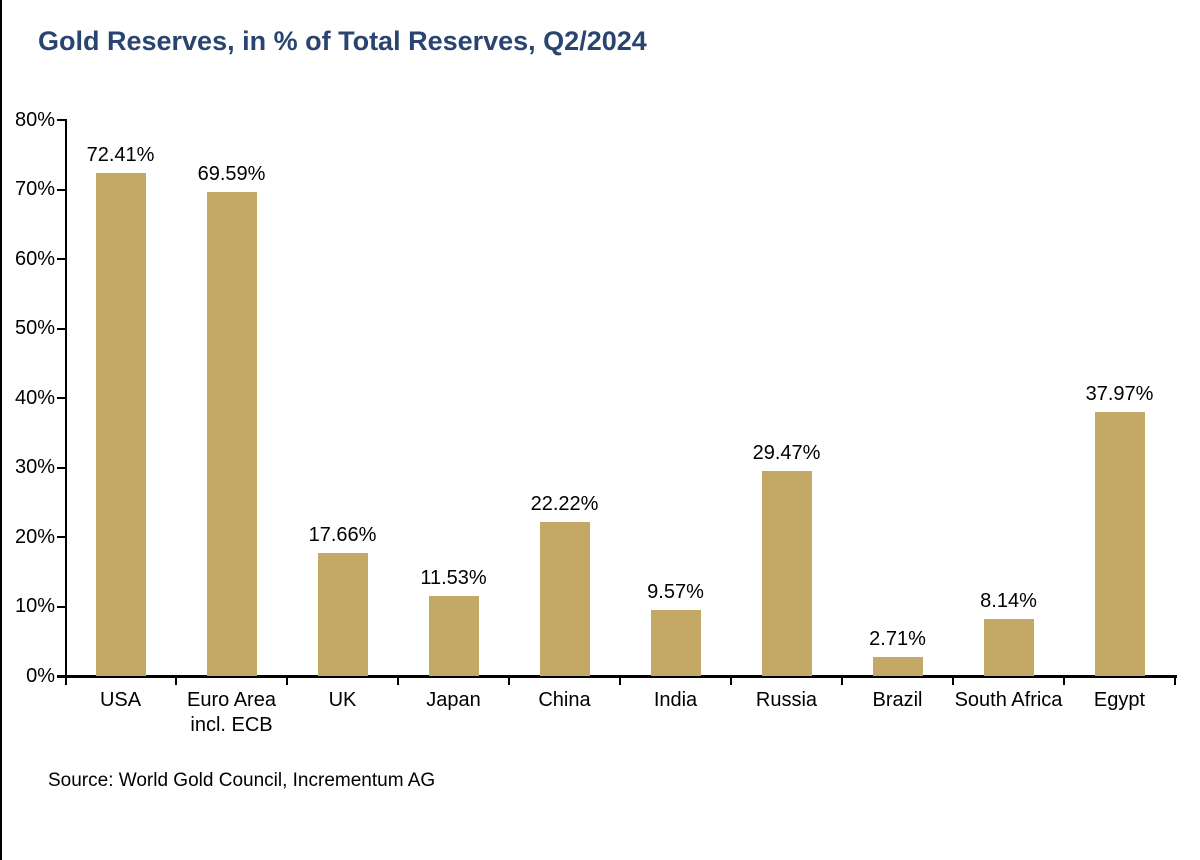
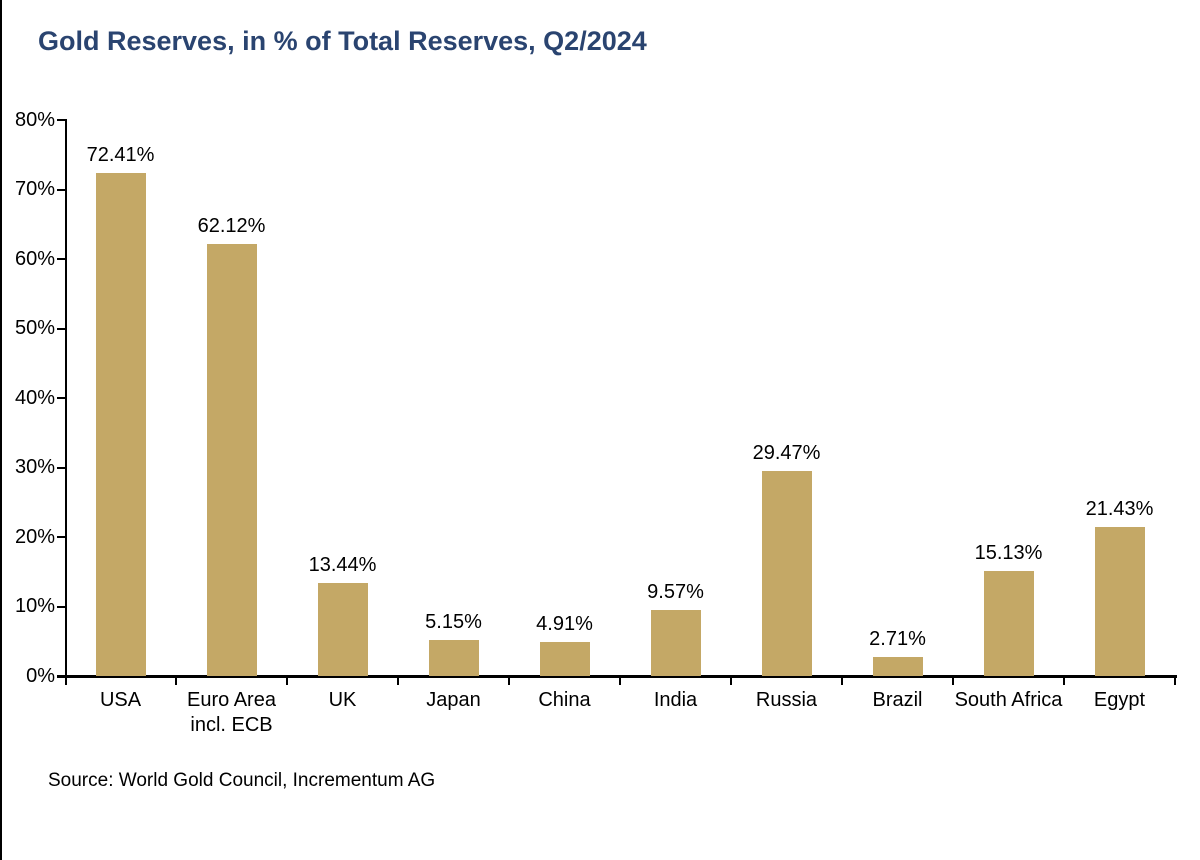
Euro Area incl. ECB: 69.59% -> 62.12%
UK: 17.66% -> 13.44%
Japan: 11.53% -> 5.15%
China: 22.22% -> 4.91%
South Africa: 8.14% -> 15.13%
Egypt: 37.97% -> 21.43%
